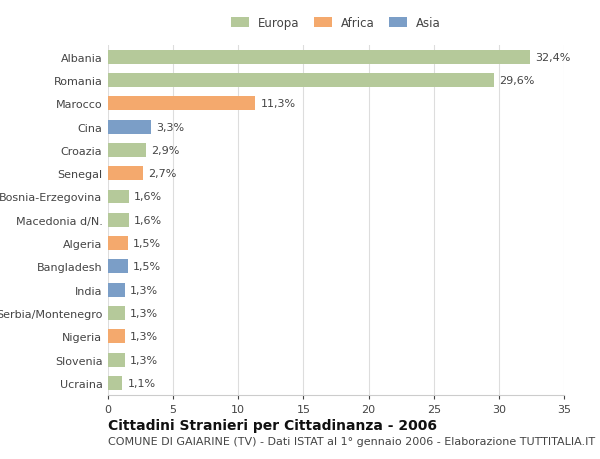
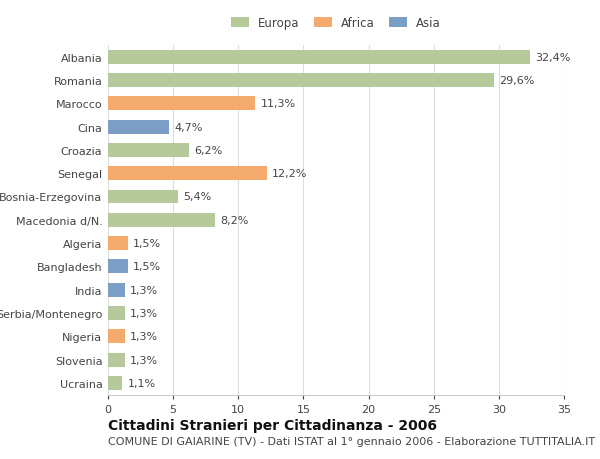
Cina: 3,3% -> 4,7%
Croazia: 2,9% -> 6,2%
Senegal: 2,7% -> 12,2%
Bosnia-Erzegovina: 1,6% -> 5,4%
Macedonia d/N.: 1,6% -> 8,2%
